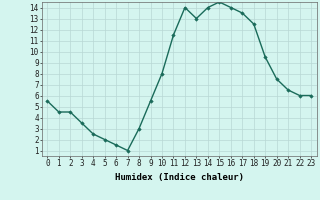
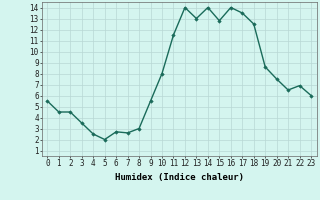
6: 1.5 -> 2.7
7: 1.0 -> 2.6
15: 14.5 -> 12.8
19: 9.5 -> 8.6
22: 6.0 -> 6.9
